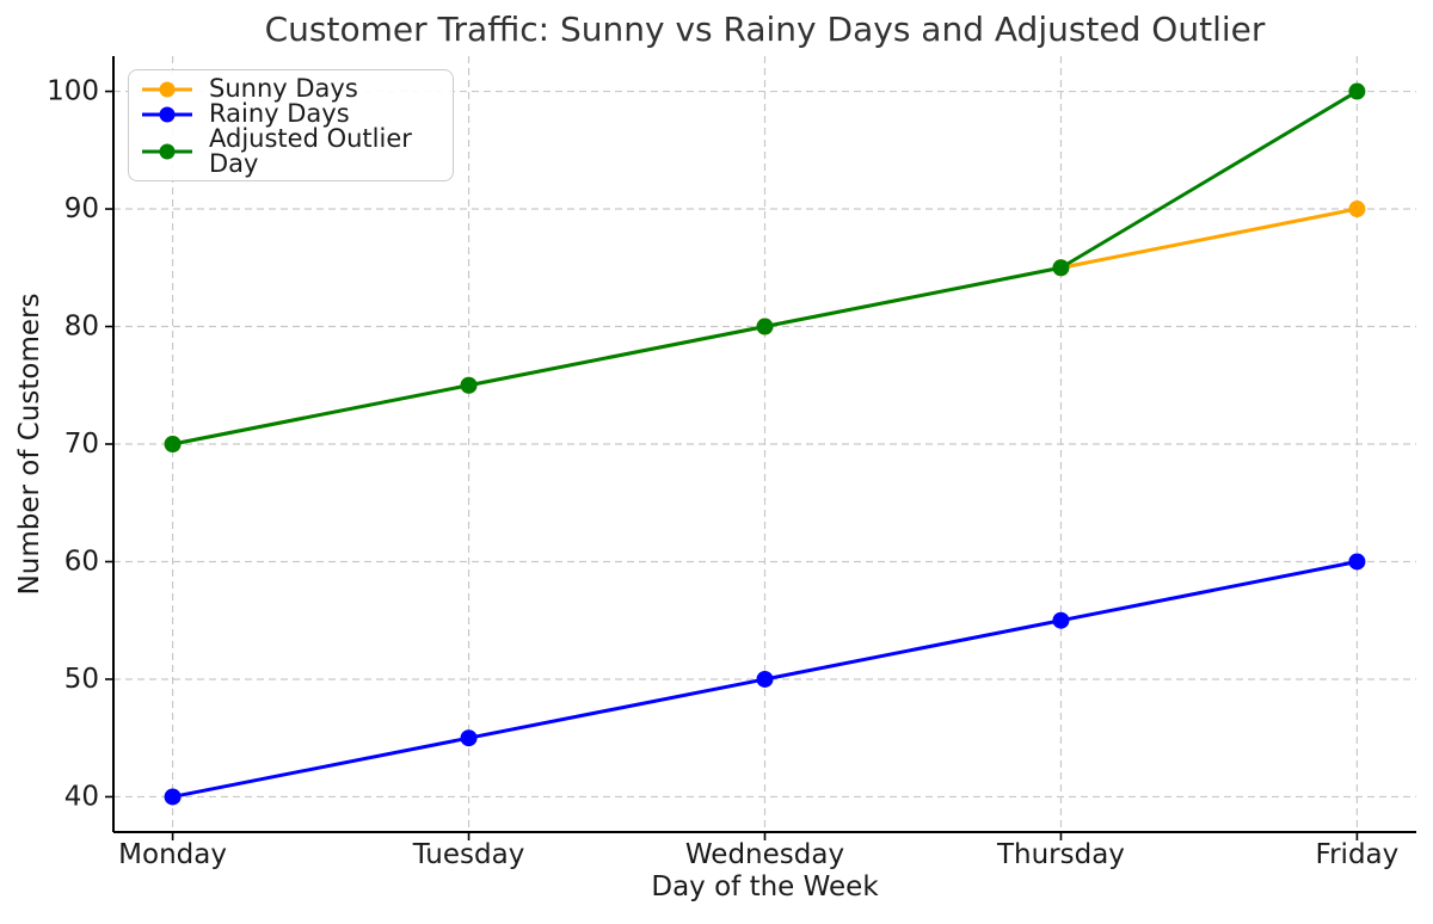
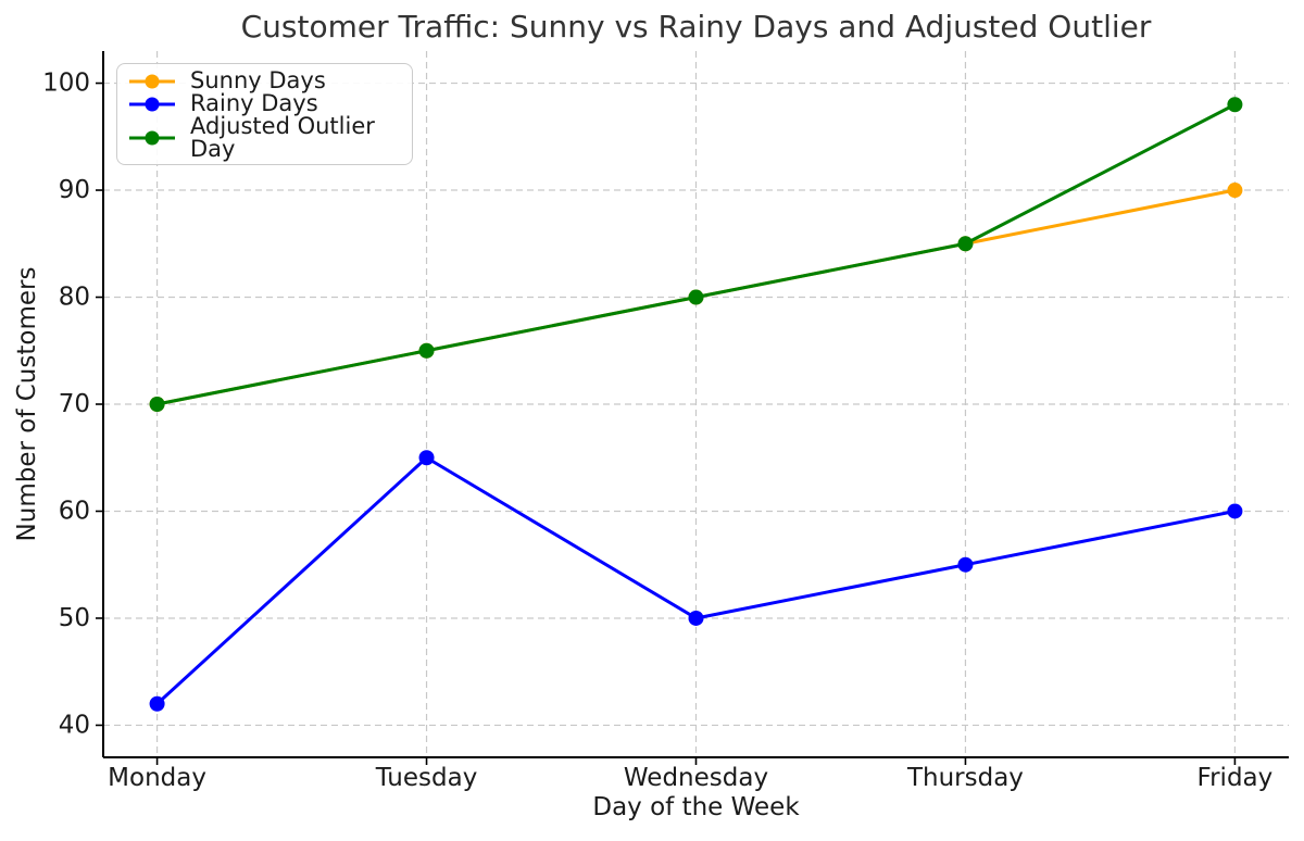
Rainy Days/Monday: 40 -> 42
Rainy Days/Tuesday: 45 -> 65
Adjusted Outlier Day/Friday: 100 -> 98
